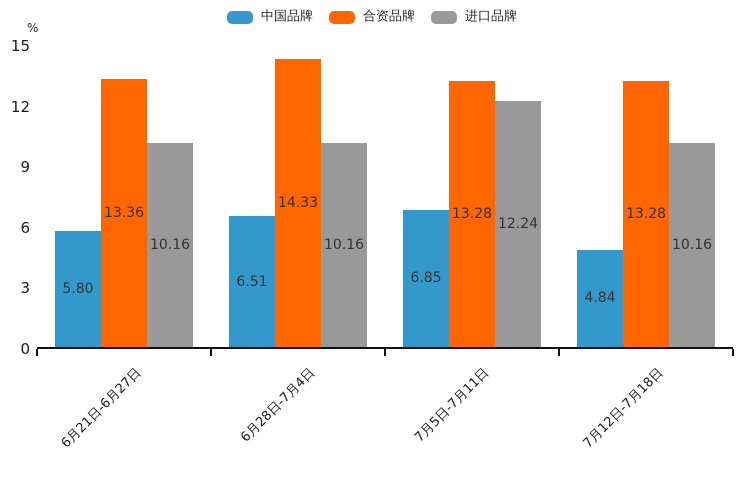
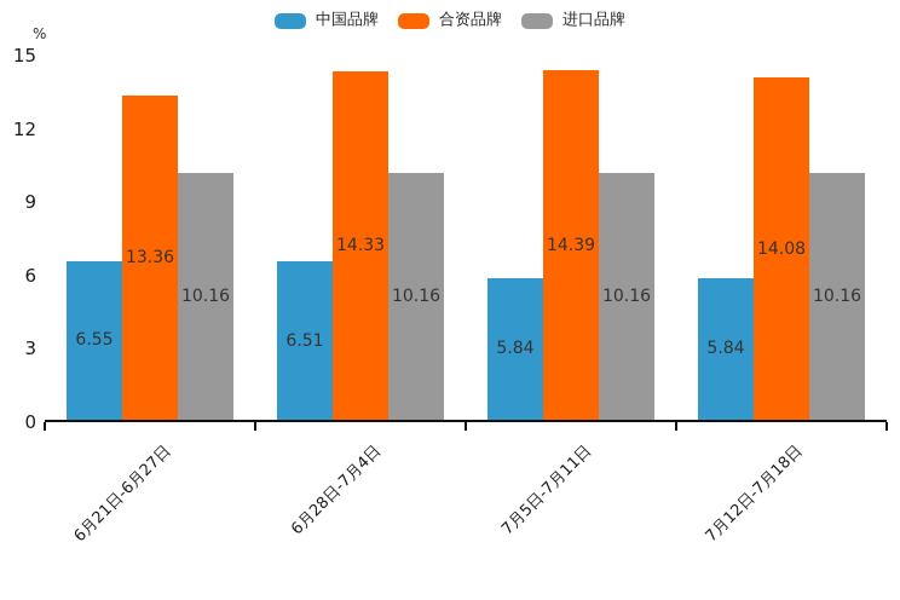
中国品牌/6月21日-6月27日: 5.80 -> 6.55
中国品牌/7月5日-7月11日: 6.85 -> 5.84
合资品牌/7月5日-7月11日: 13.28 -> 14.39
进口品牌/7月5日-7月11日: 12.24 -> 10.16
中国品牌/7月12日-7月18日: 4.84 -> 5.84
合资品牌/7月12日-7月18日: 13.28 -> 14.08
